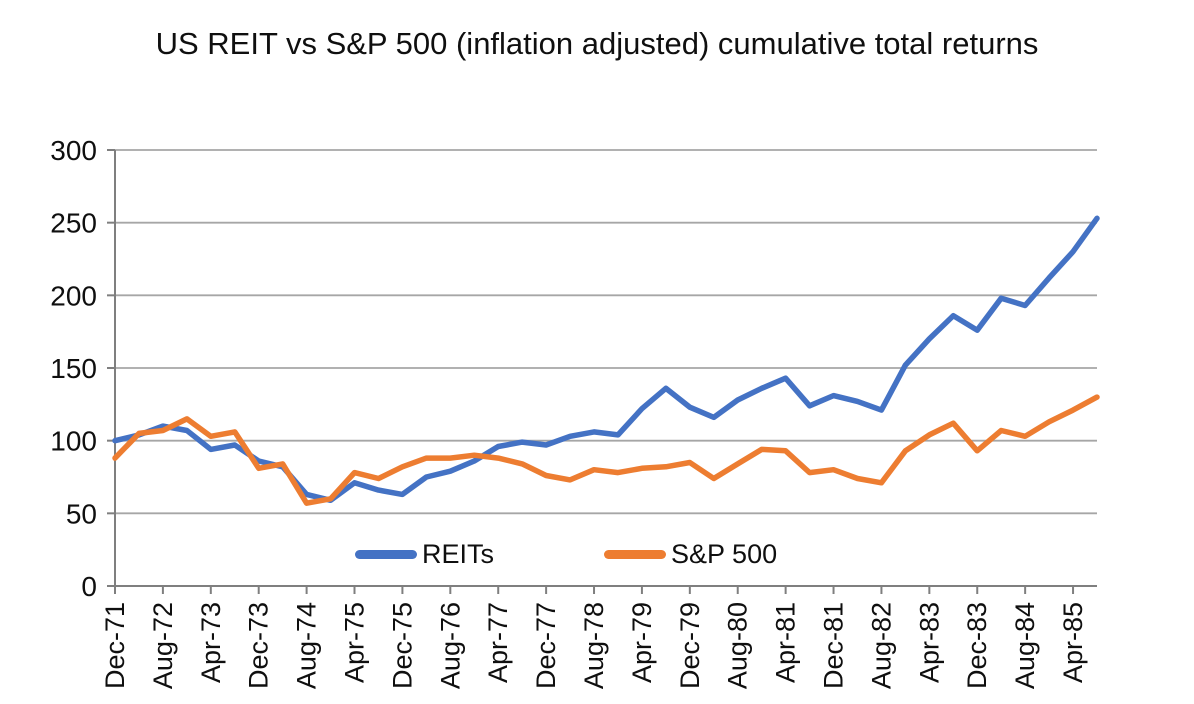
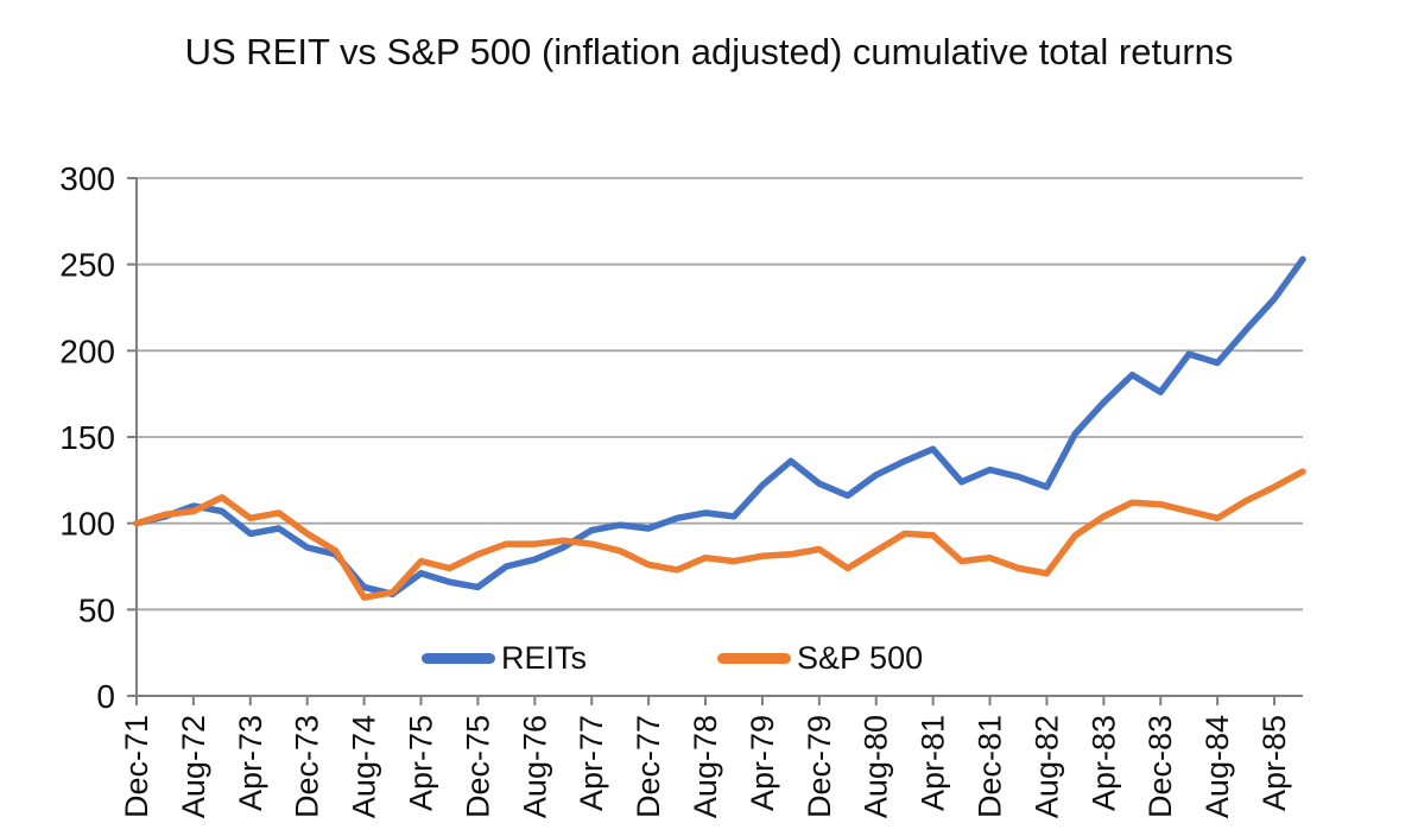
S&P 500/Dec-71: 88 -> 100
S&P 500/Dec-73: 81 -> 94
S&P 500/Dec-83: 93 -> 111
